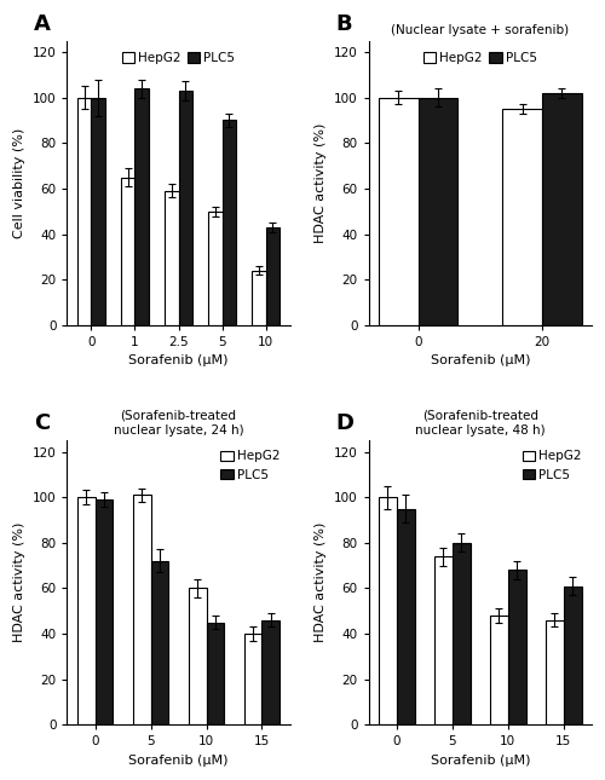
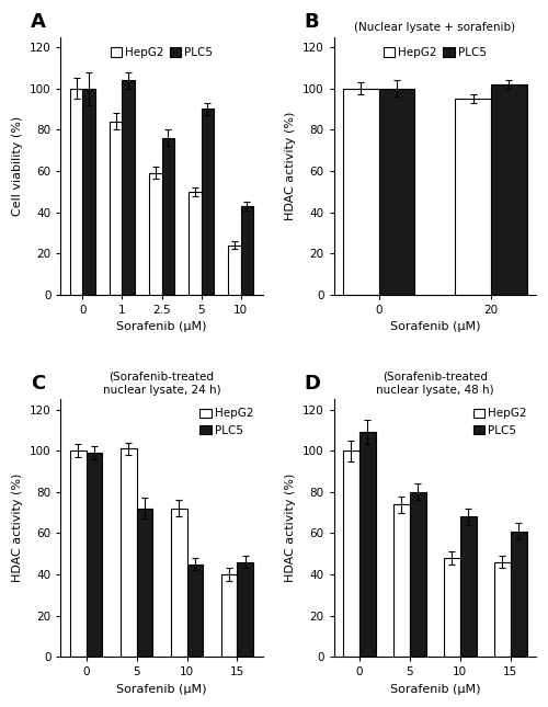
HepG2/1: 65 -> 84
PLC5/2.5: 103 -> 76
(Sorafenib-treated nuclear lysate, 24 h)/HepG2/10: 60 -> 72
(Sorafenib-treated nuclear lysate, 48 h)/PLC5/0: 95 -> 109
